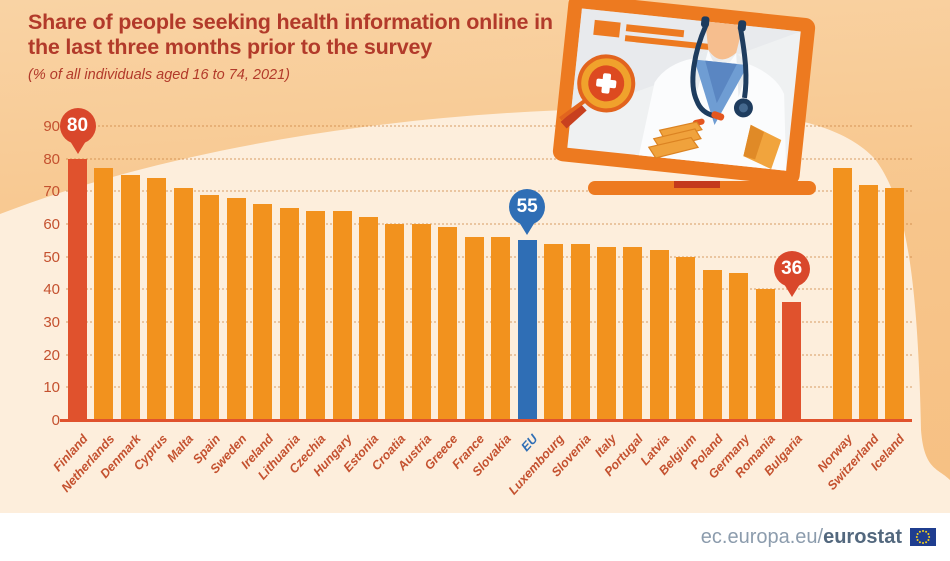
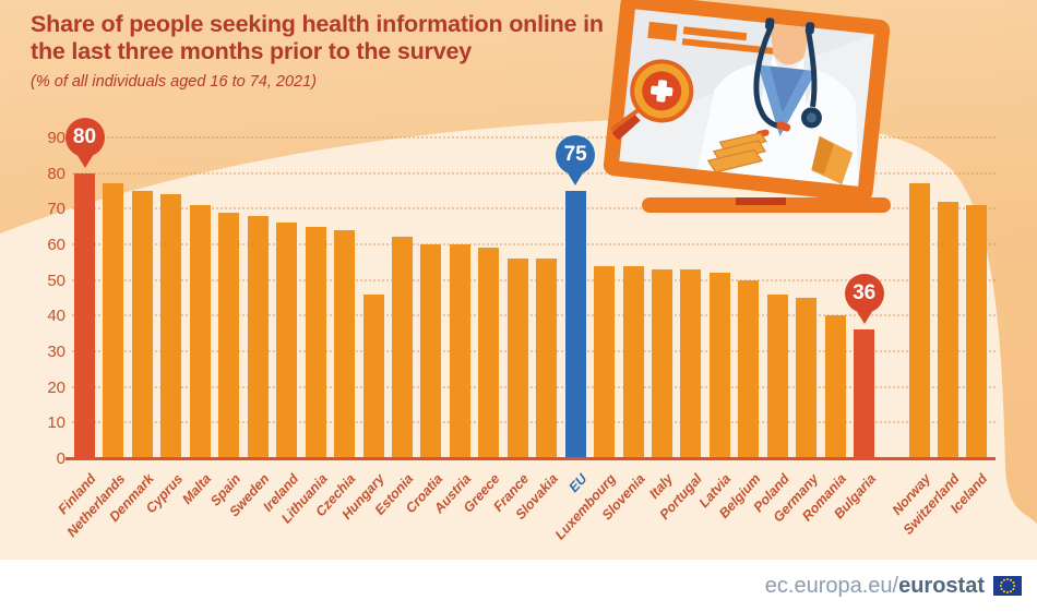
Hungary: 64 -> 46
EU: 55 -> 75
